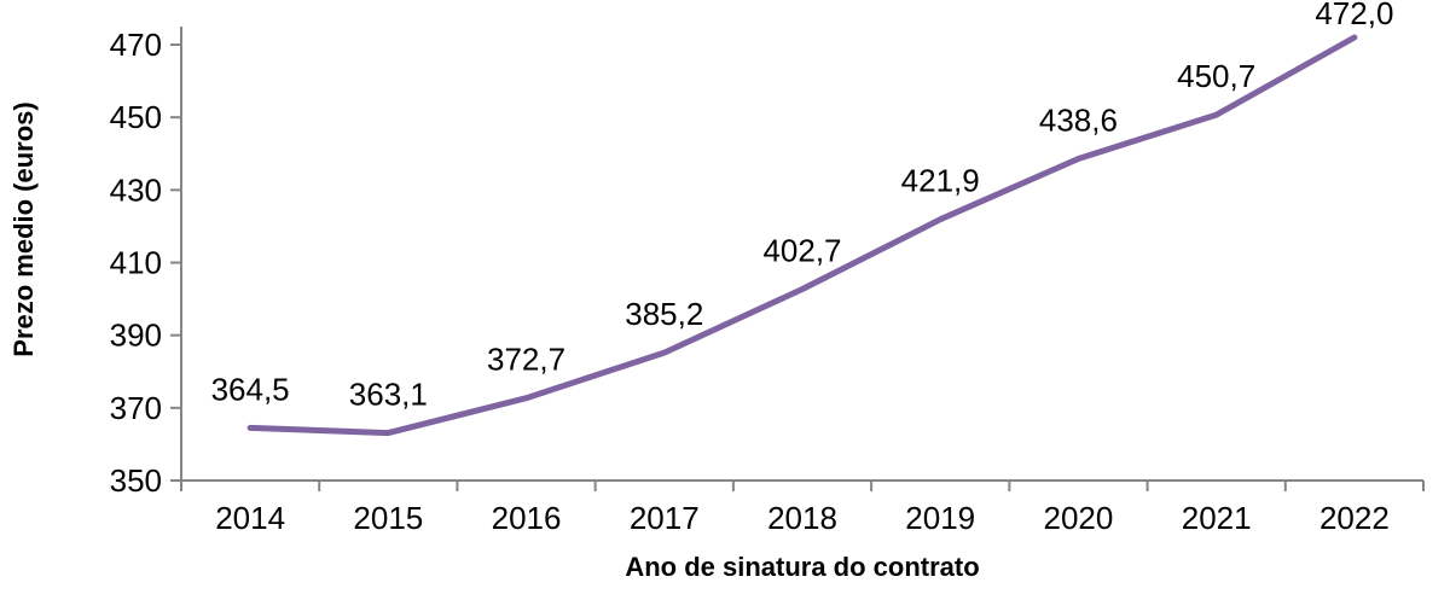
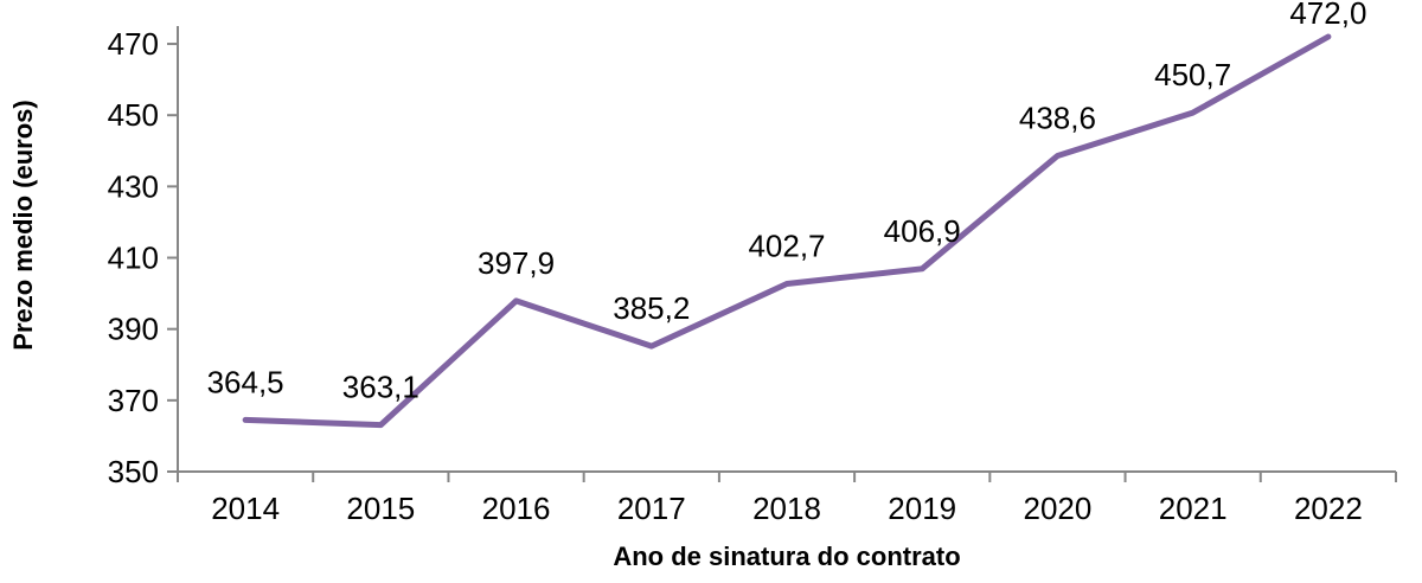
2016: 372,7 -> 397,9
2019: 421,9 -> 406,9
